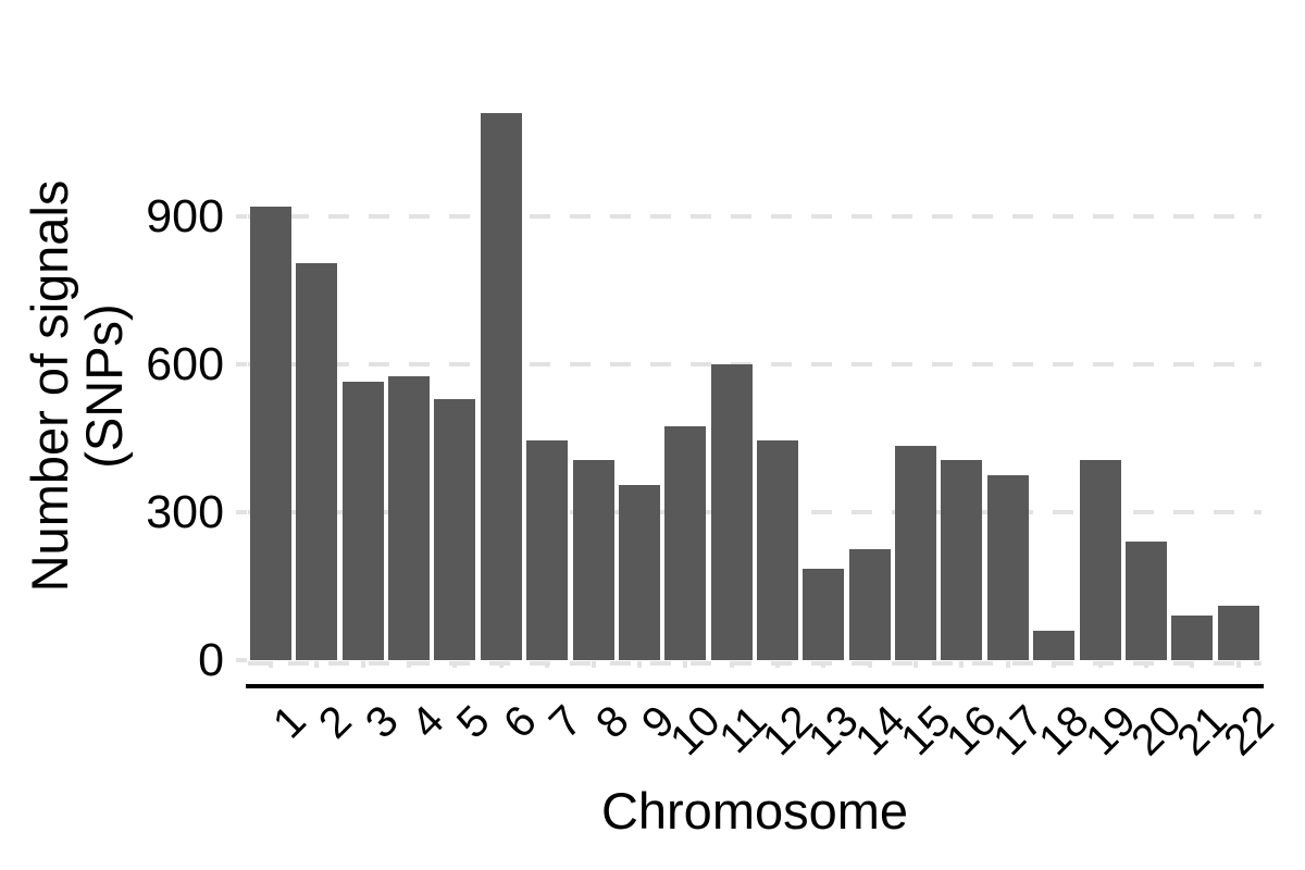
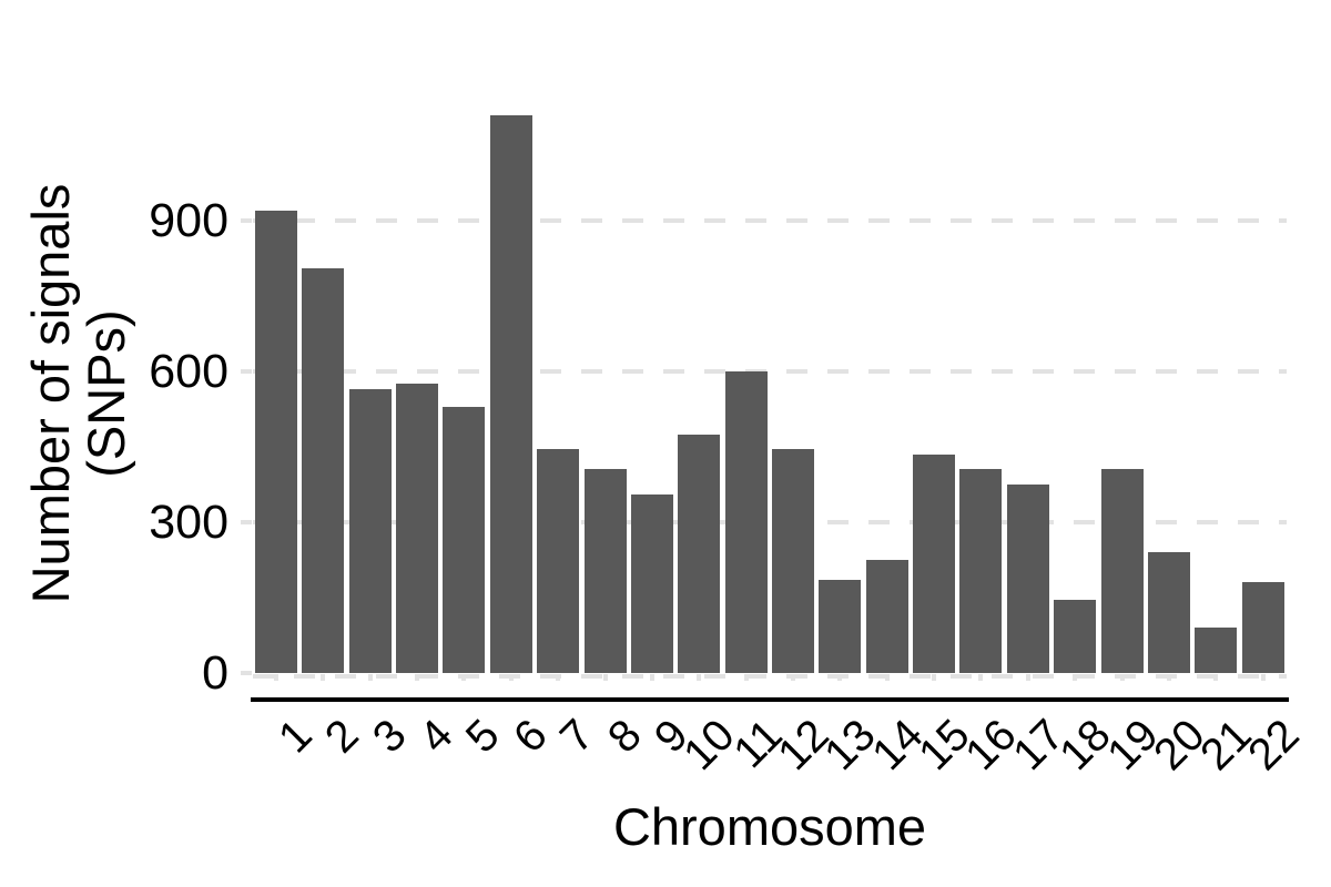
18: 60 -> 140
22: 110 -> 180
